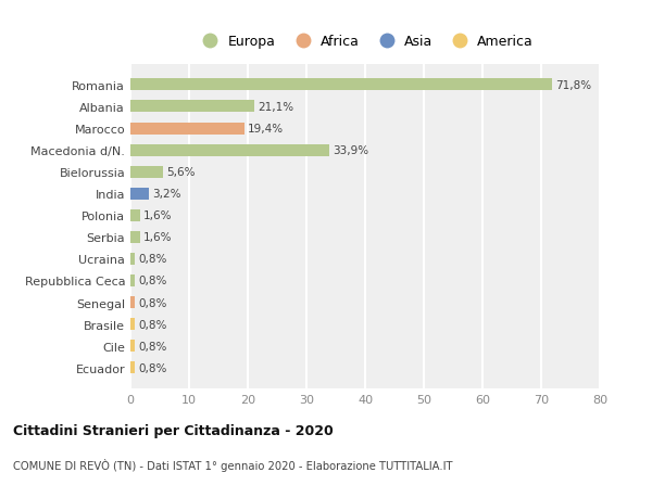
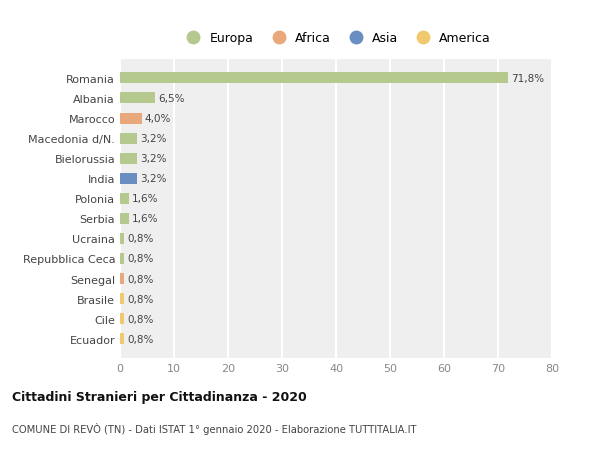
Albania: 21,1% -> 6,5%
Marocco: 19,4% -> 4,0%
Macedonia d/N.: 33,9% -> 3,2%
Bielorussia: 5,6% -> 3,2%
